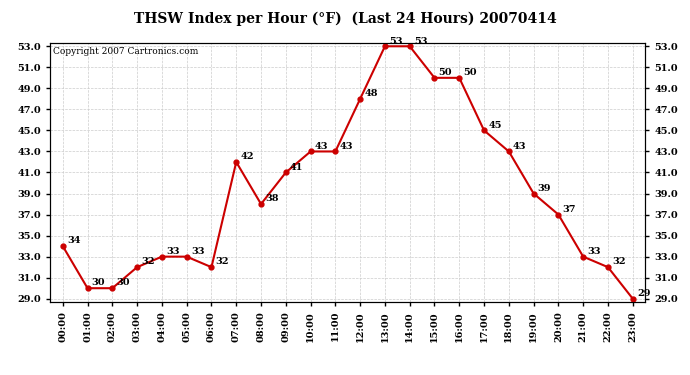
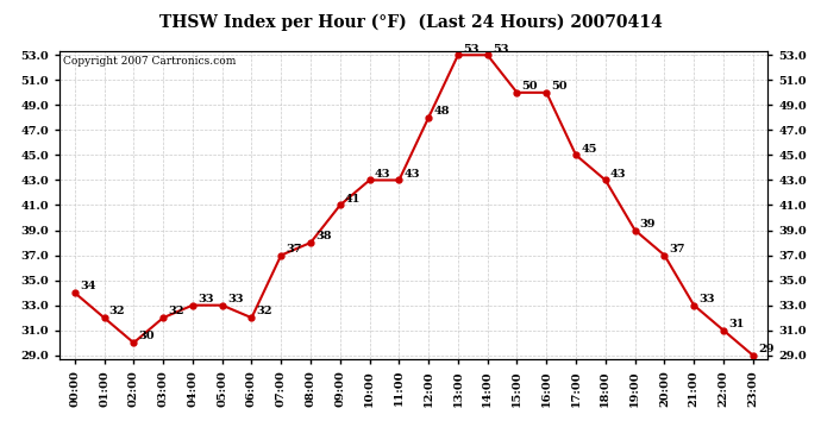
01:00: 30 -> 32
07:00: 42 -> 37
22:00: 32 -> 31
